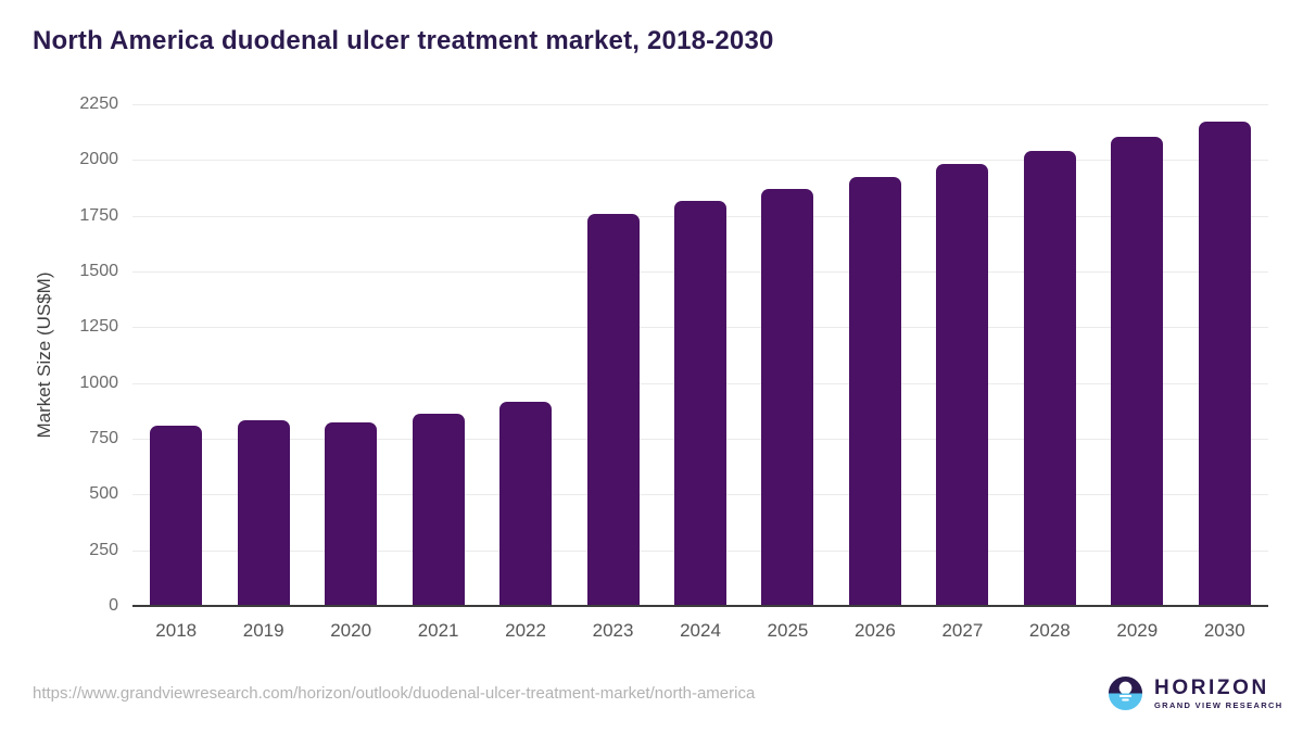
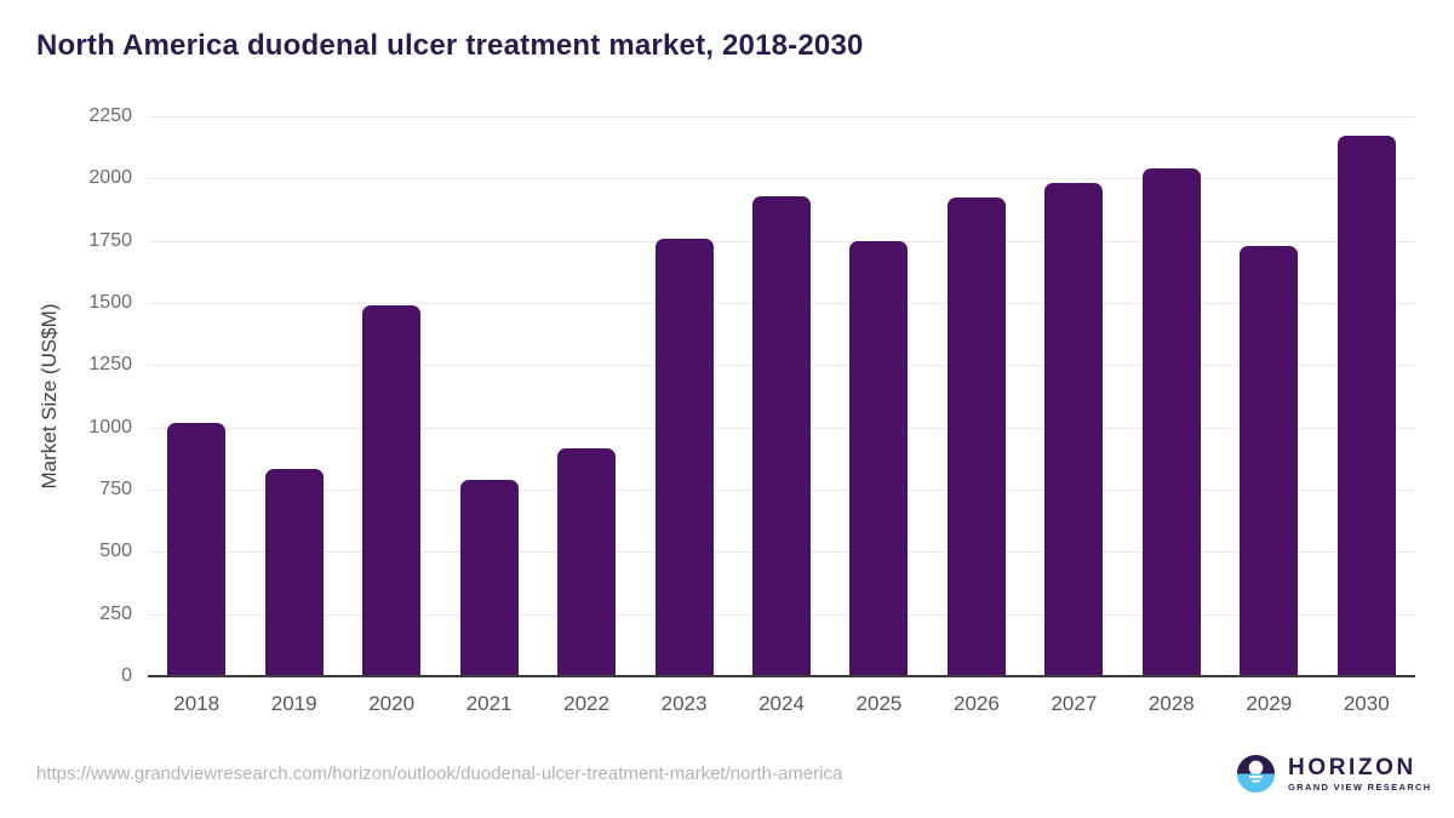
2018: 810 -> 1020
2020: 820 -> 1490
2021: 860 -> 790
2024: 1820 -> 1930
2025: 1870 -> 1750
2029: 2100 -> 1730
